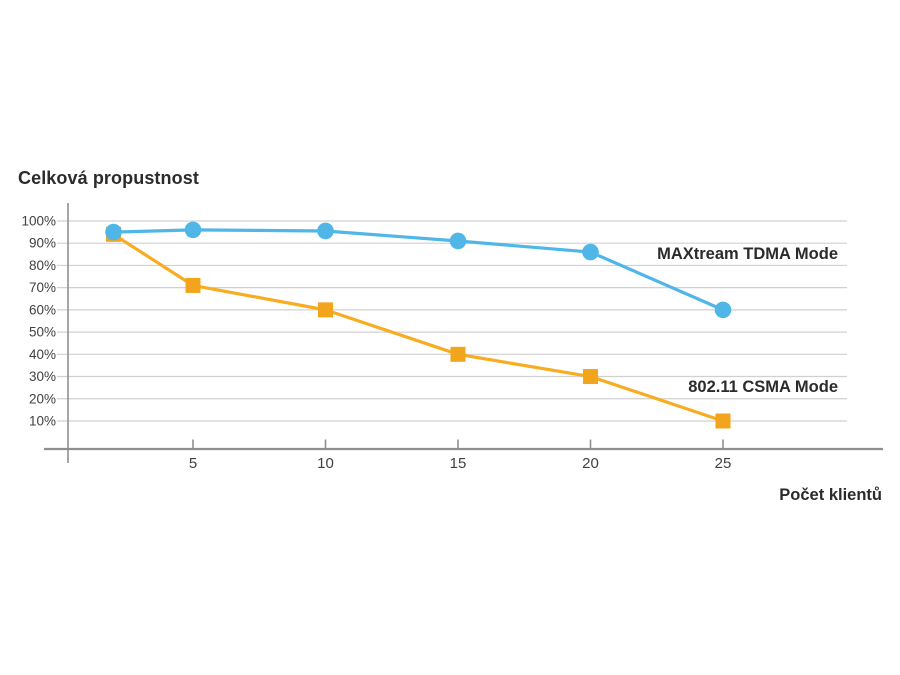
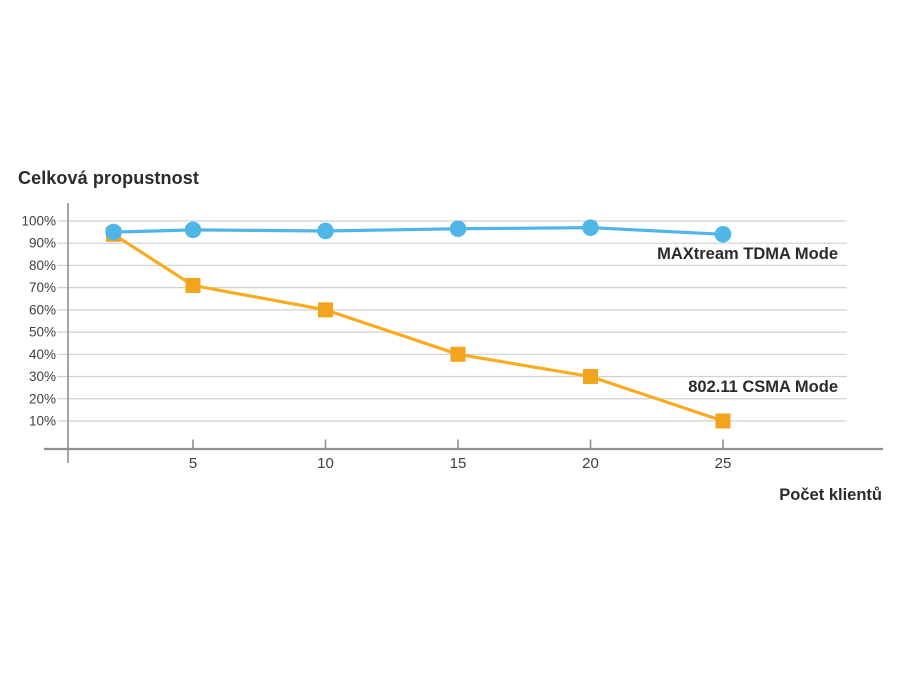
MAXtream TDMA Mode/15: 91% -> 96%
MAXtream TDMA Mode/20: 86% -> 97%
MAXtream TDMA Mode/25: 60% -> 94%
